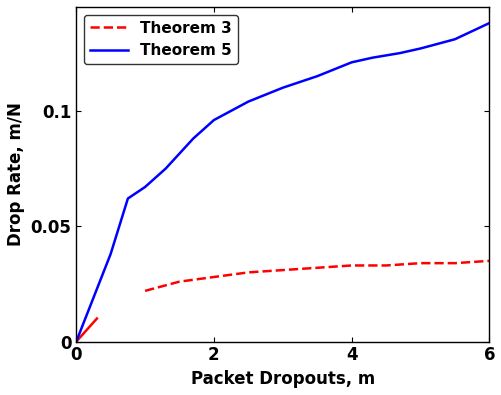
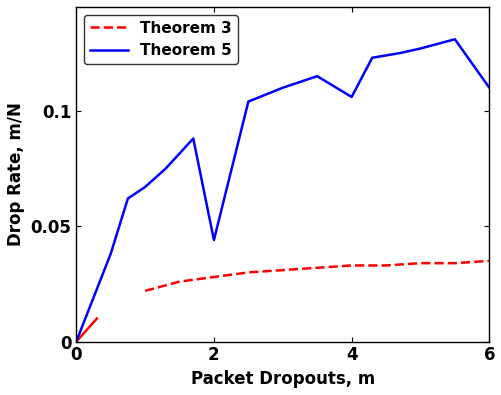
Theorem 5/2: 0.096 -> 0.044
Theorem 5/4: 0.121 -> 0.106
Theorem 5/6: 0.138 -> 0.110
